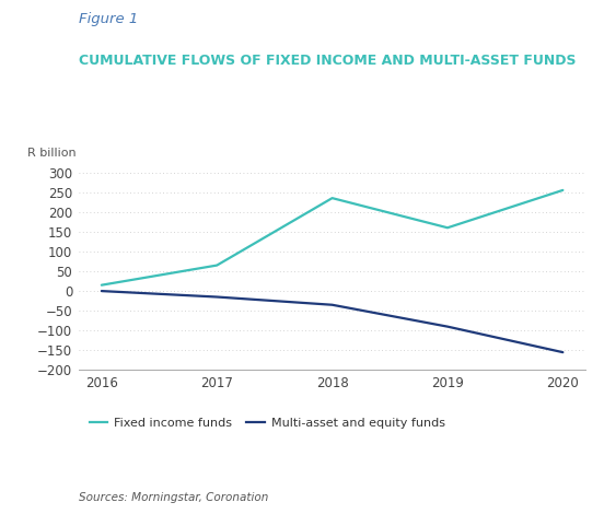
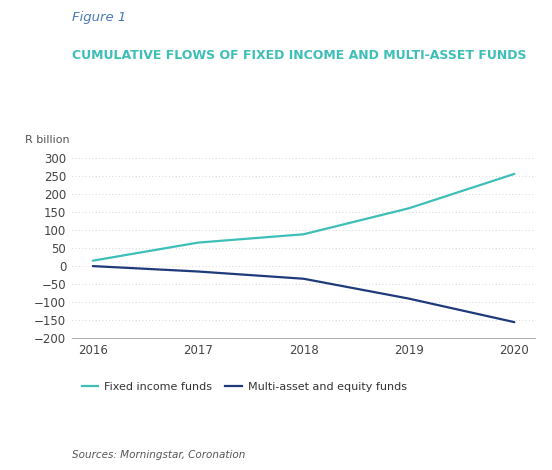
Fixed income funds/2018: 235 -> 88
